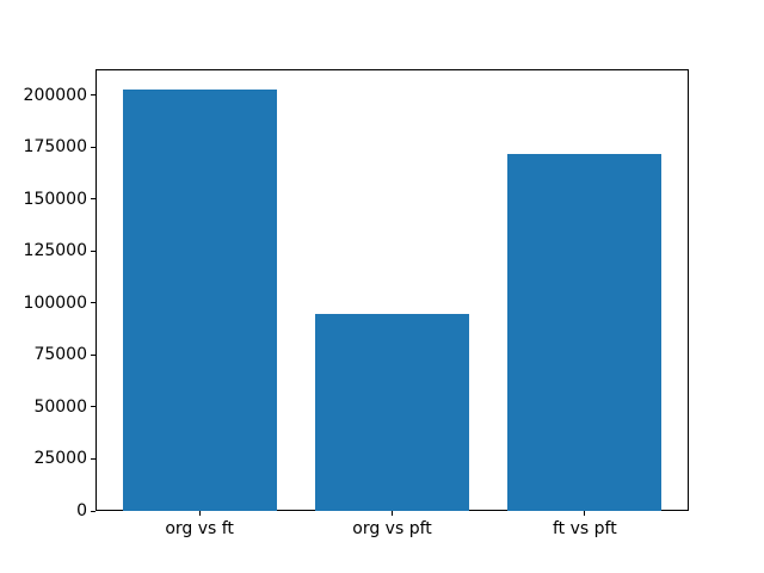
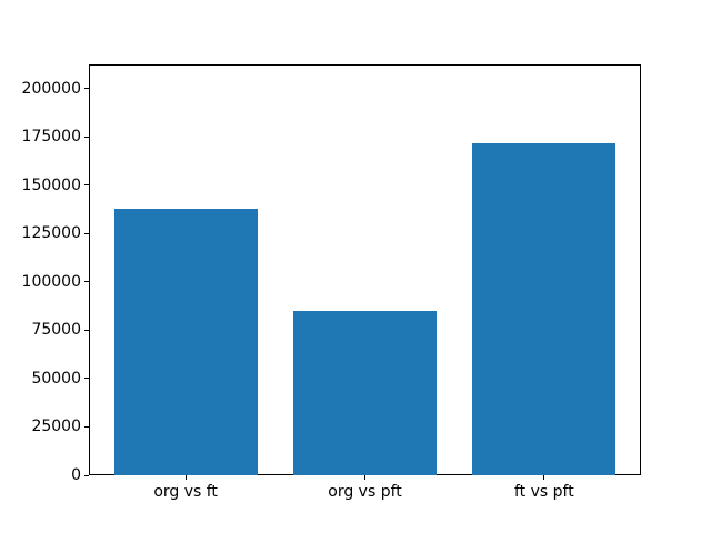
org vs ft: 203000 -> 138000
org vs pft: 94000 -> 85000
